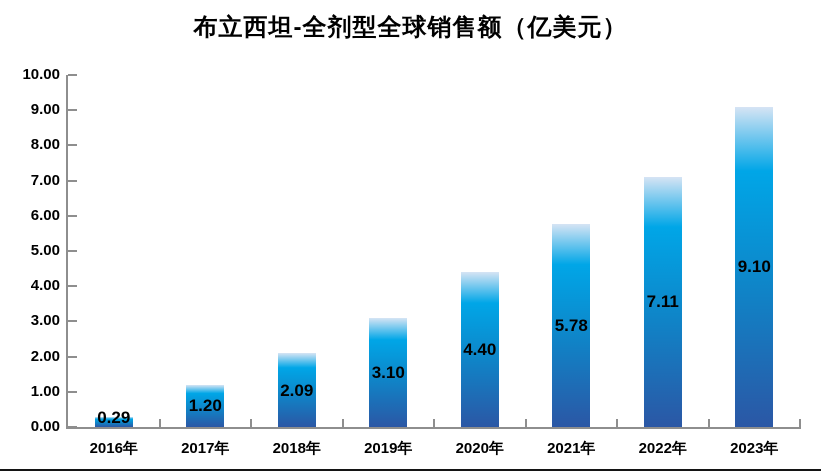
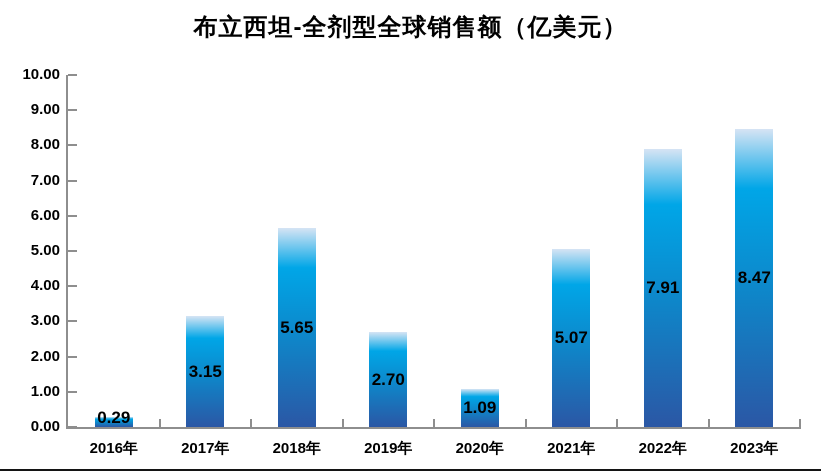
2017年: 1.20 -> 3.15
2018年: 2.09 -> 5.65
2019年: 3.10 -> 2.70
2020年: 4.40 -> 1.09
2021年: 5.78 -> 5.07
2022年: 7.11 -> 7.91
2023年: 9.10 -> 8.47
